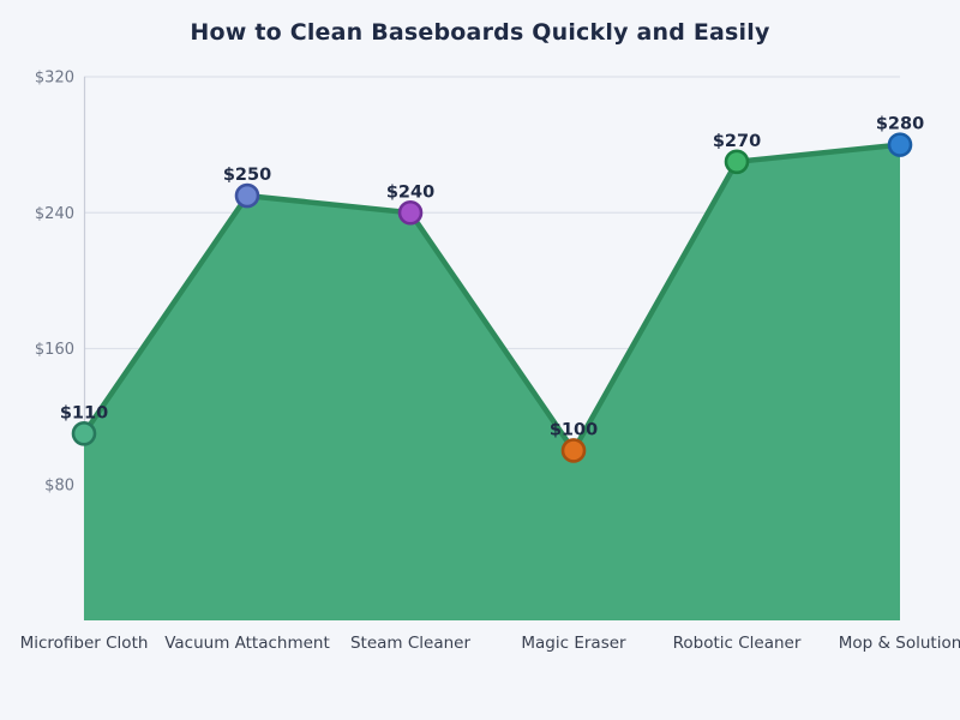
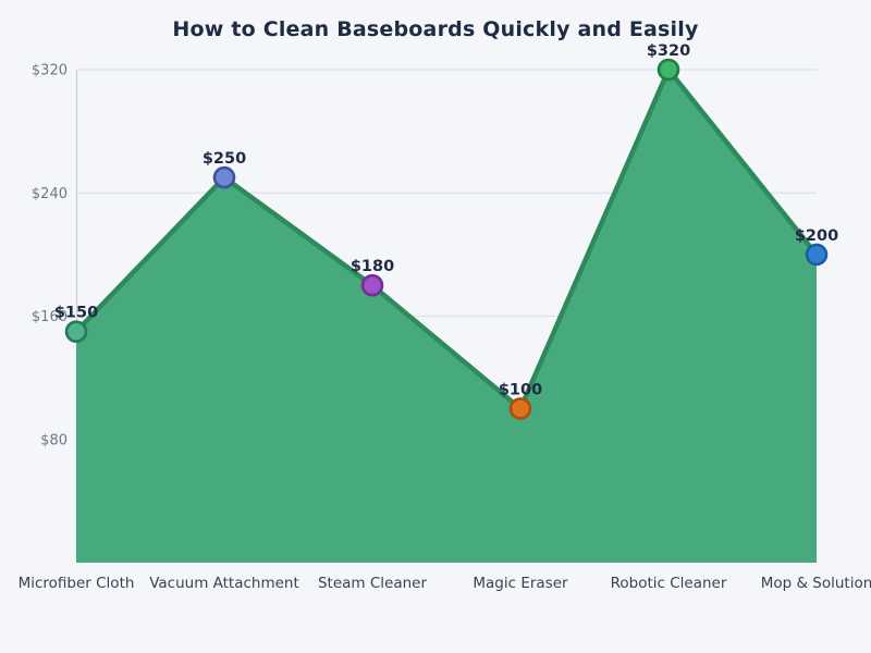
Microfiber Cloth: $110 -> $150
Steam Cleaner: $240 -> $180
Robotic Cleaner: $270 -> $320
Mop & Solution: $280 -> $200
